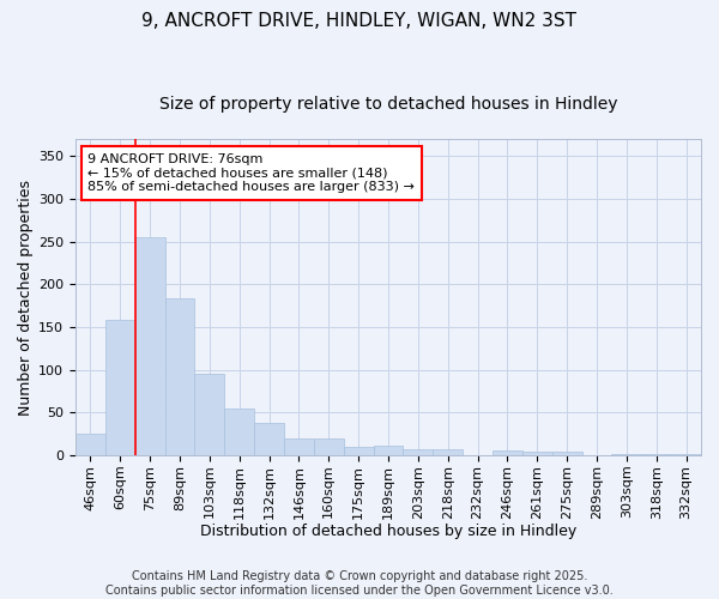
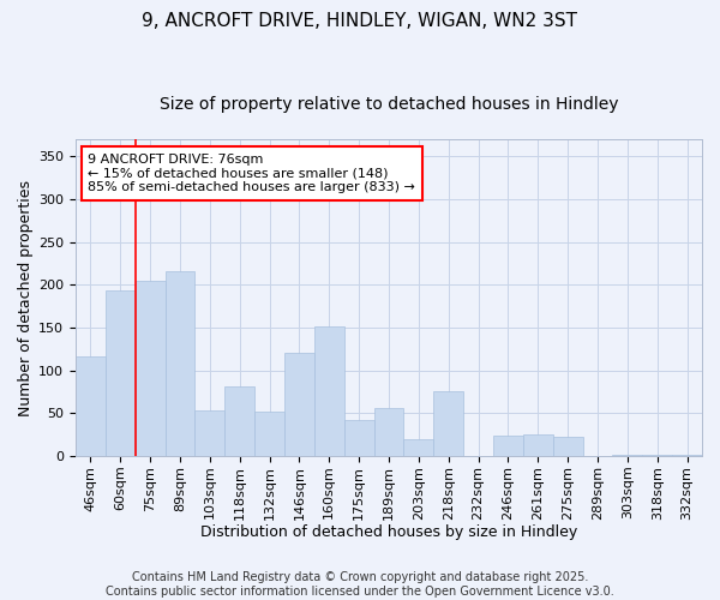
46sqm: 25 -> 116
60sqm: 158 -> 194
75sqm: 255 -> 204
89sqm: 184 -> 216
103sqm: 95 -> 54
118sqm: 55 -> 82
132sqm: 38 -> 52
146sqm: 20 -> 120
160sqm: 20 -> 152
175sqm: 10 -> 42
189sqm: 12 -> 56
203sqm: 7 -> 20
218sqm: 7 -> 76
246sqm: 6 -> 24
261sqm: 5 -> 26
275sqm: 5 -> 22
